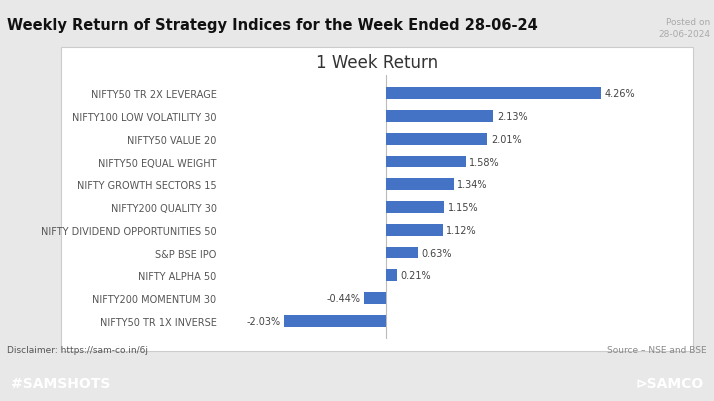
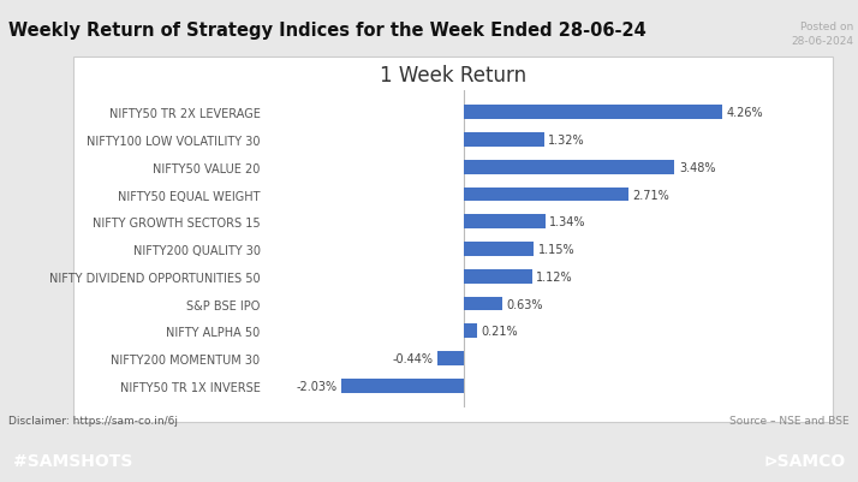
NIFTY100 LOW VOLATILITY 30: 2.13% -> 1.32%
NIFTY50 VALUE 20: 2.01% -> 3.48%
NIFTY50 EQUAL WEIGHT: 1.58% -> 2.71%
